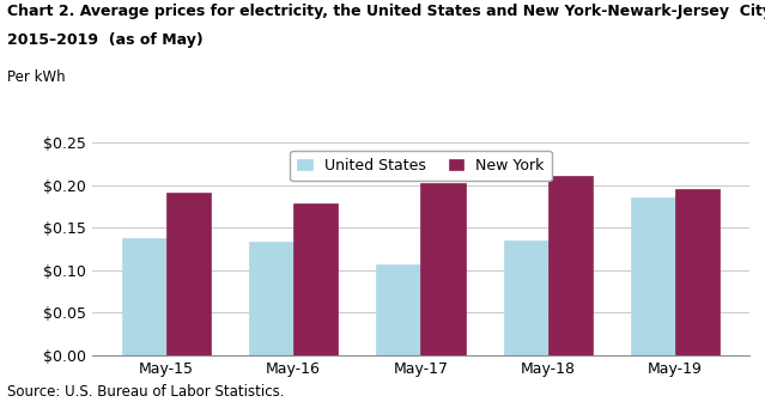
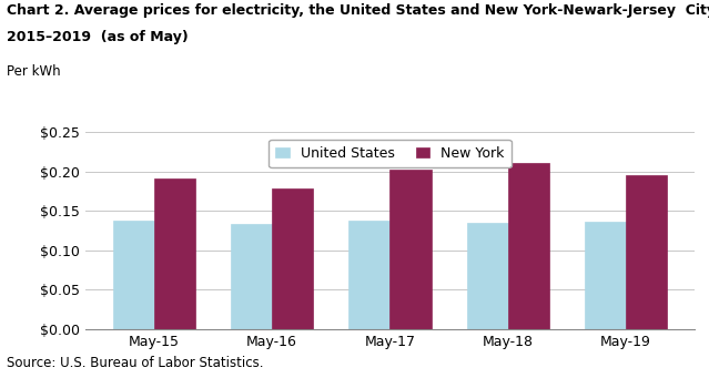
United States/May-17: $0.106 -> $0.137
United States/May-19: $0.186 -> $0.136
